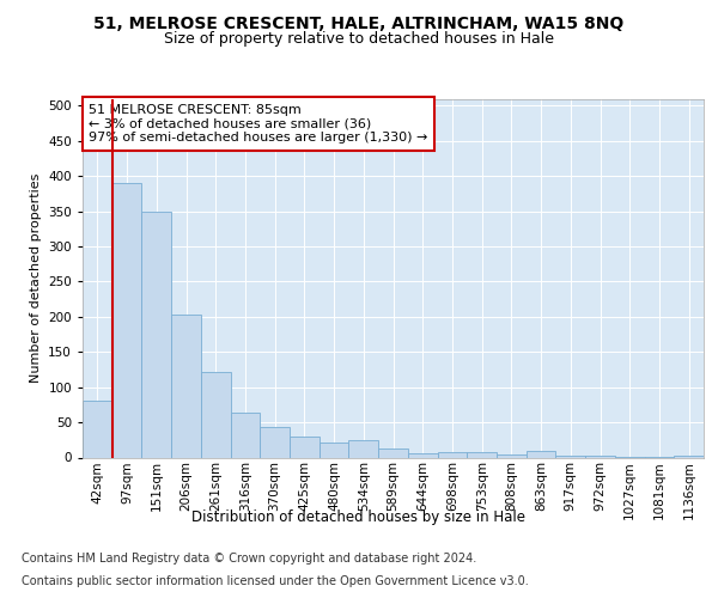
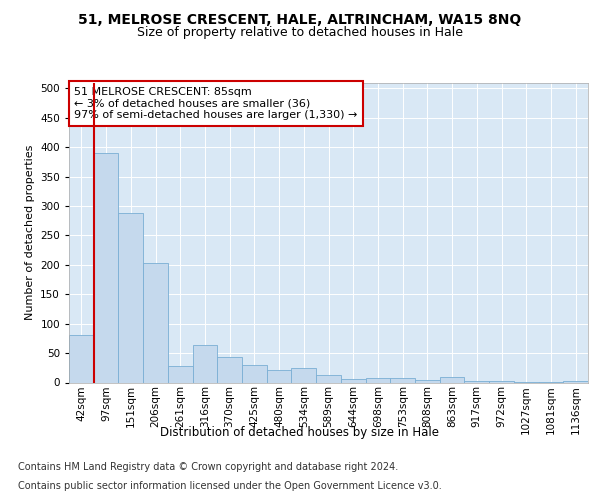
151sqm: 350 -> 288
261sqm: 122 -> 28
